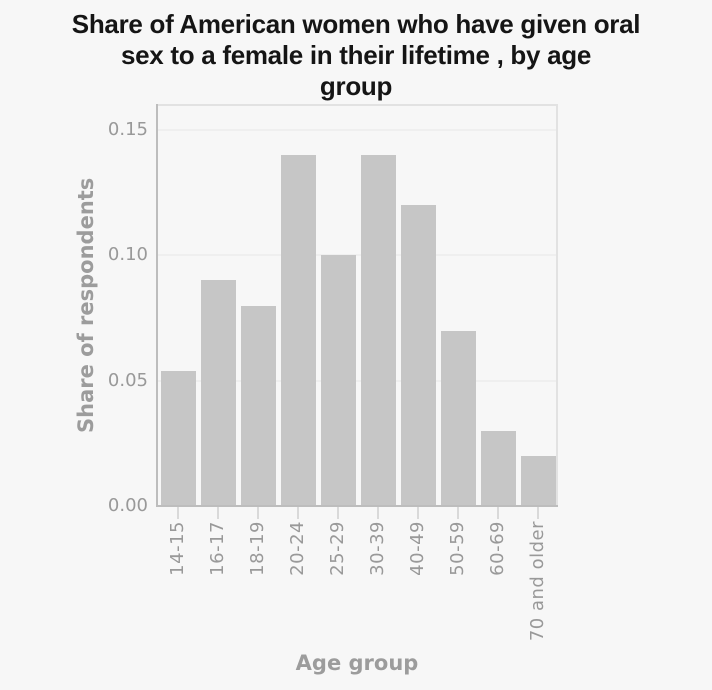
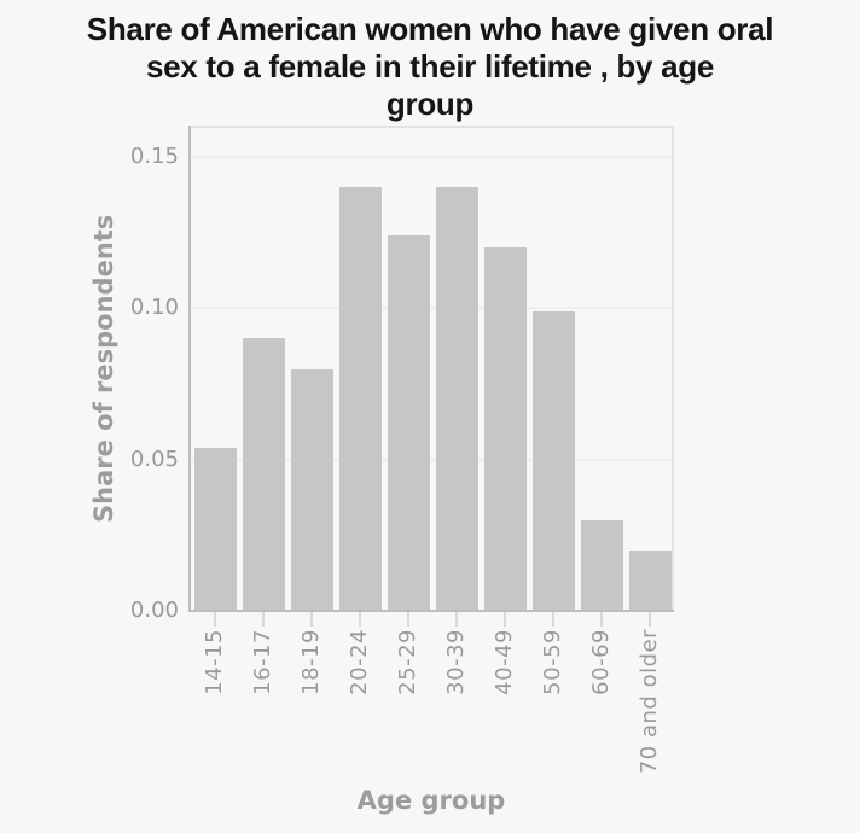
25-29: 0.100 -> 0.124
50-59: 0.070 -> 0.099
